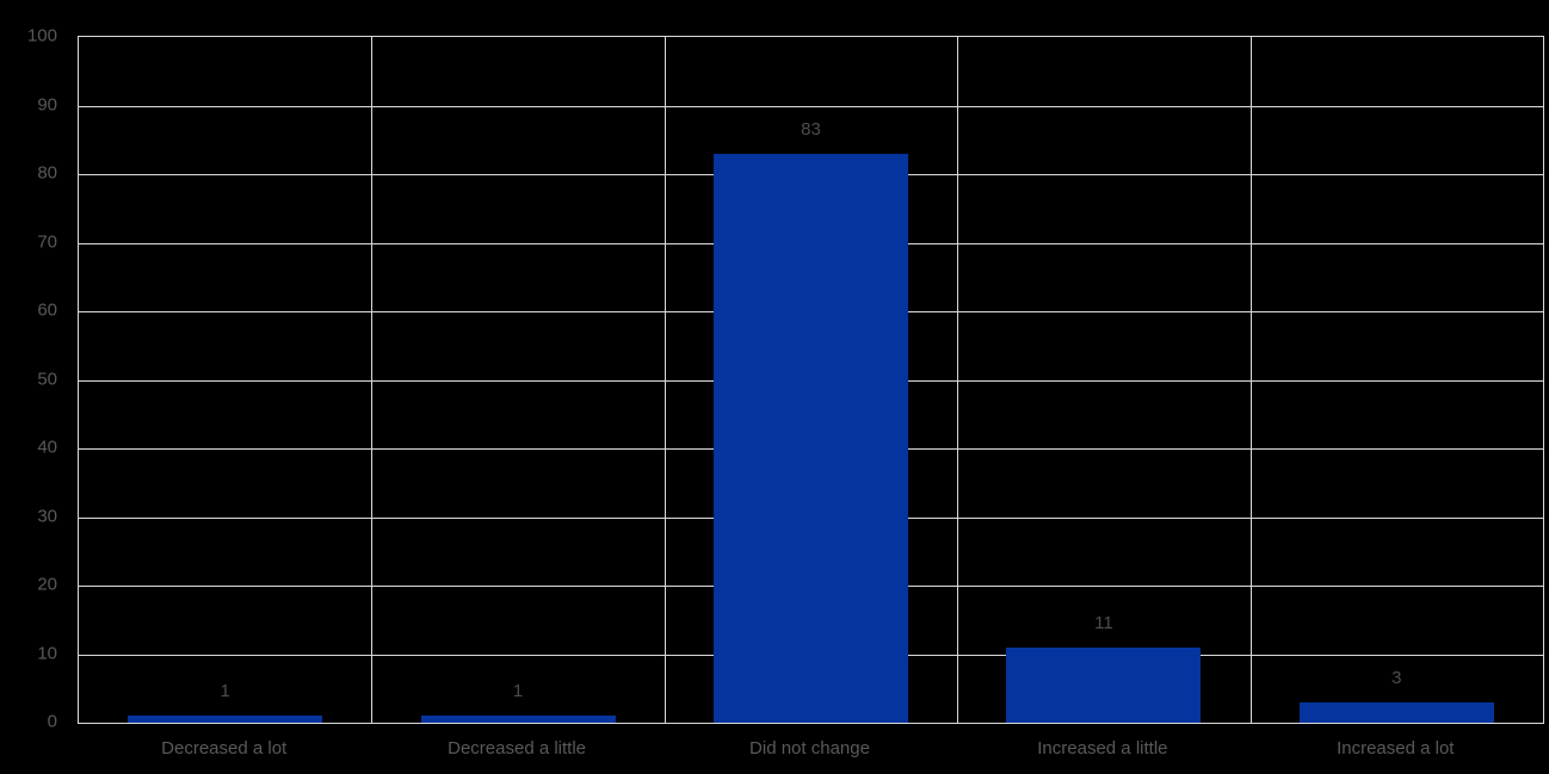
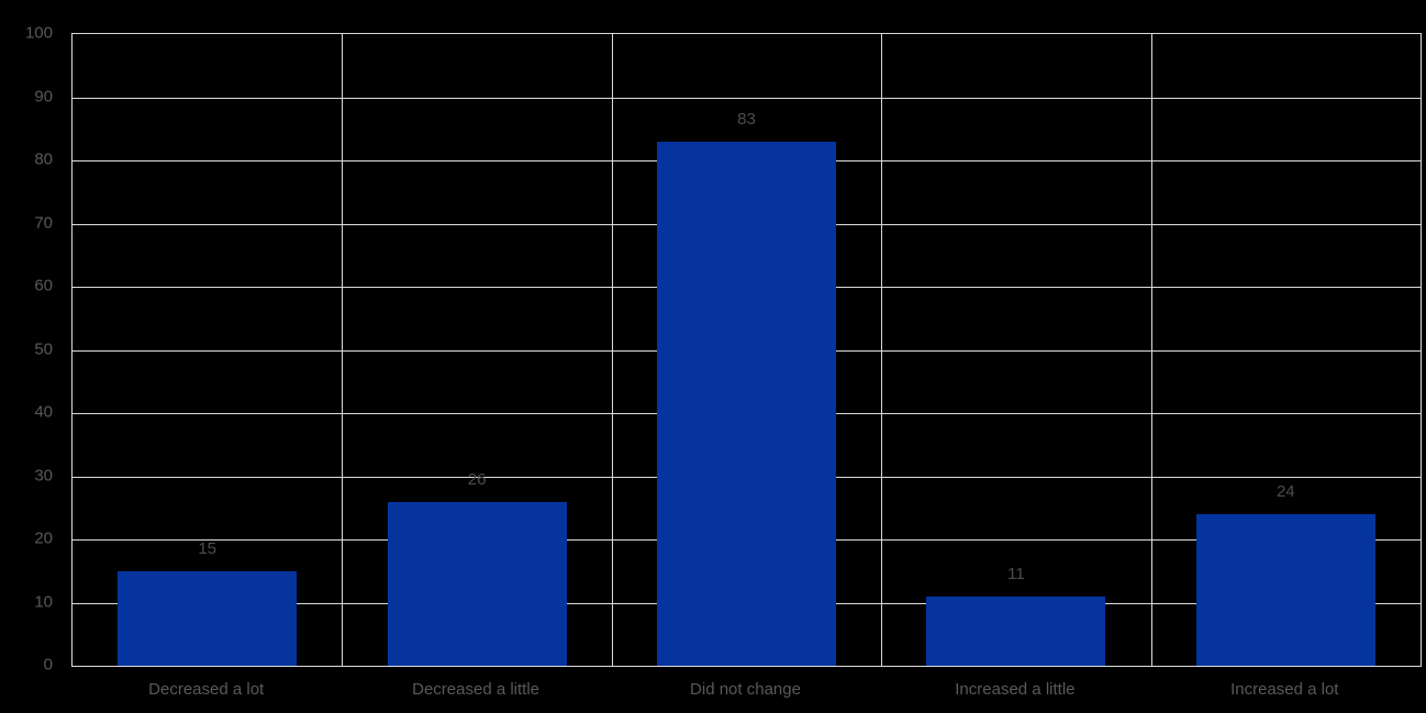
Decreased a lot: 1 -> 15
Decreased a little: 1 -> 26
Increased a lot: 3 -> 24
